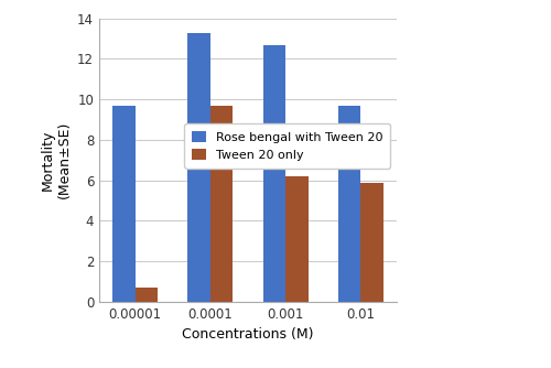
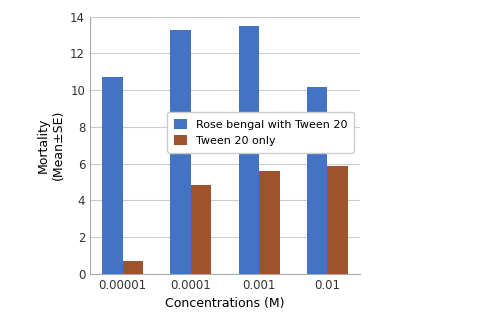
Rose bengal with Tween 20/0.00001: 9.7 -> 10.7
Tween 20 only/0.0001: 9.7 -> 4.8
Rose bengal with Tween 20/0.001: 12.7 -> 13.5
Tween 20 only/0.001: 6.2 -> 5.6
Rose bengal with Tween 20/0.01: 9.7 -> 10.2
